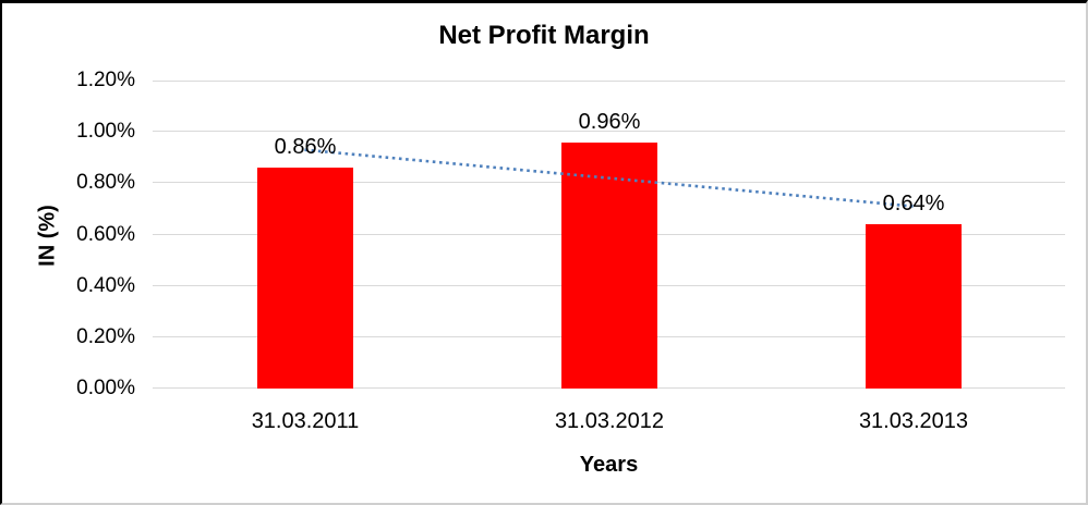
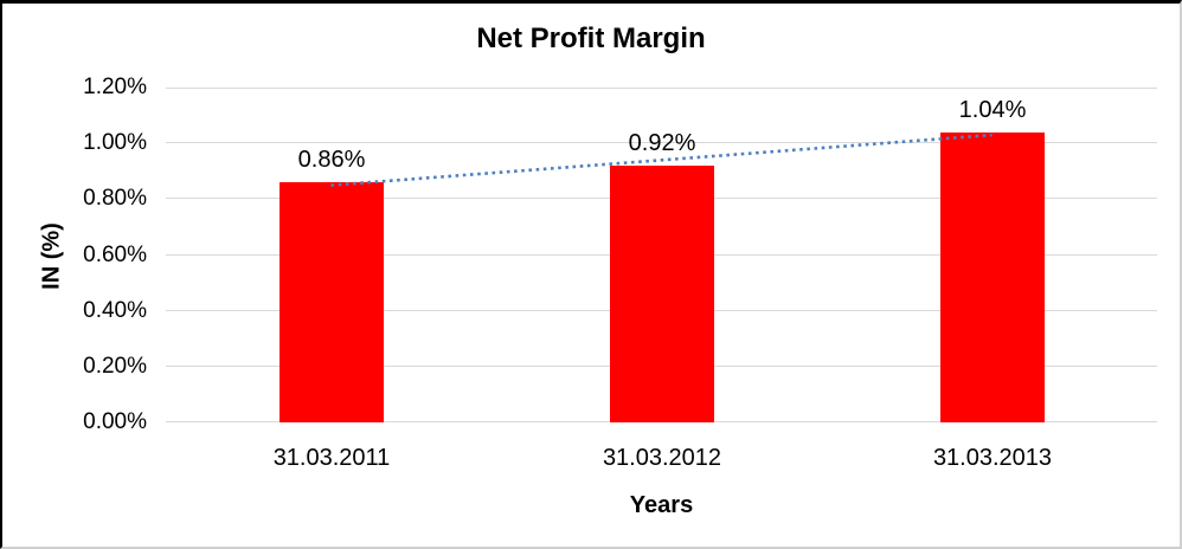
31.03.2012: 0.96% -> 0.92%
31.03.2013: 0.64% -> 1.04%
